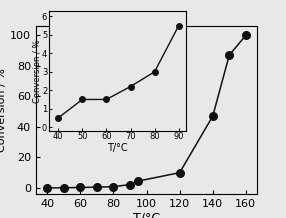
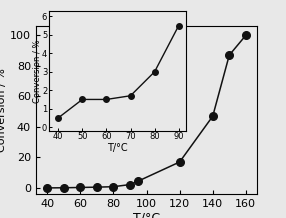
70: 2.2 -> 1.7
120: 10 -> 17
